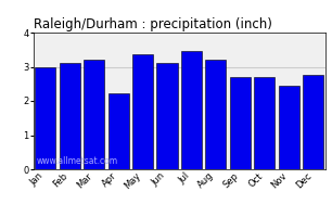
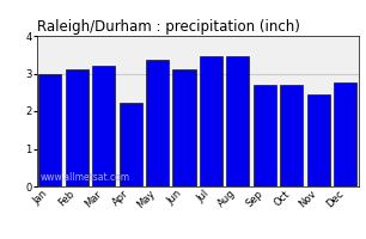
Aug: 3.20 -> 3.45
